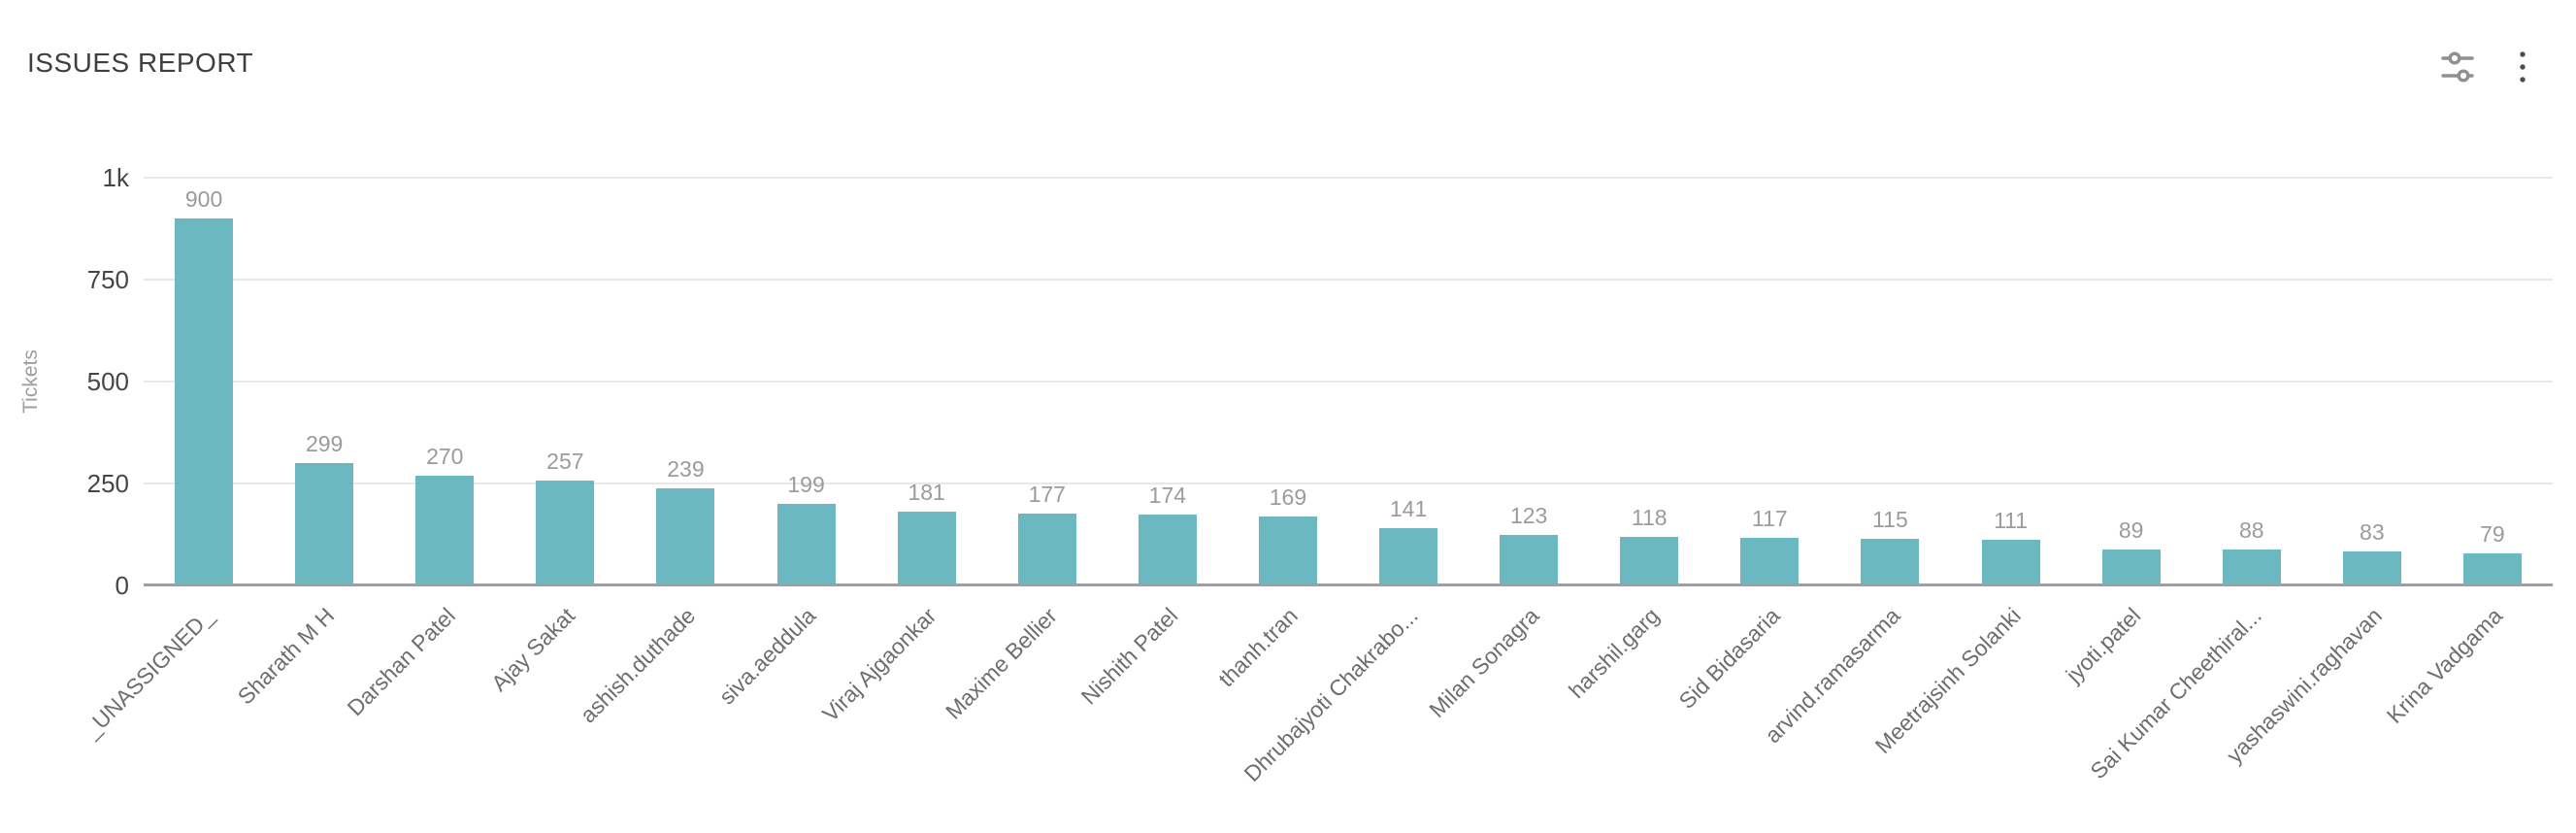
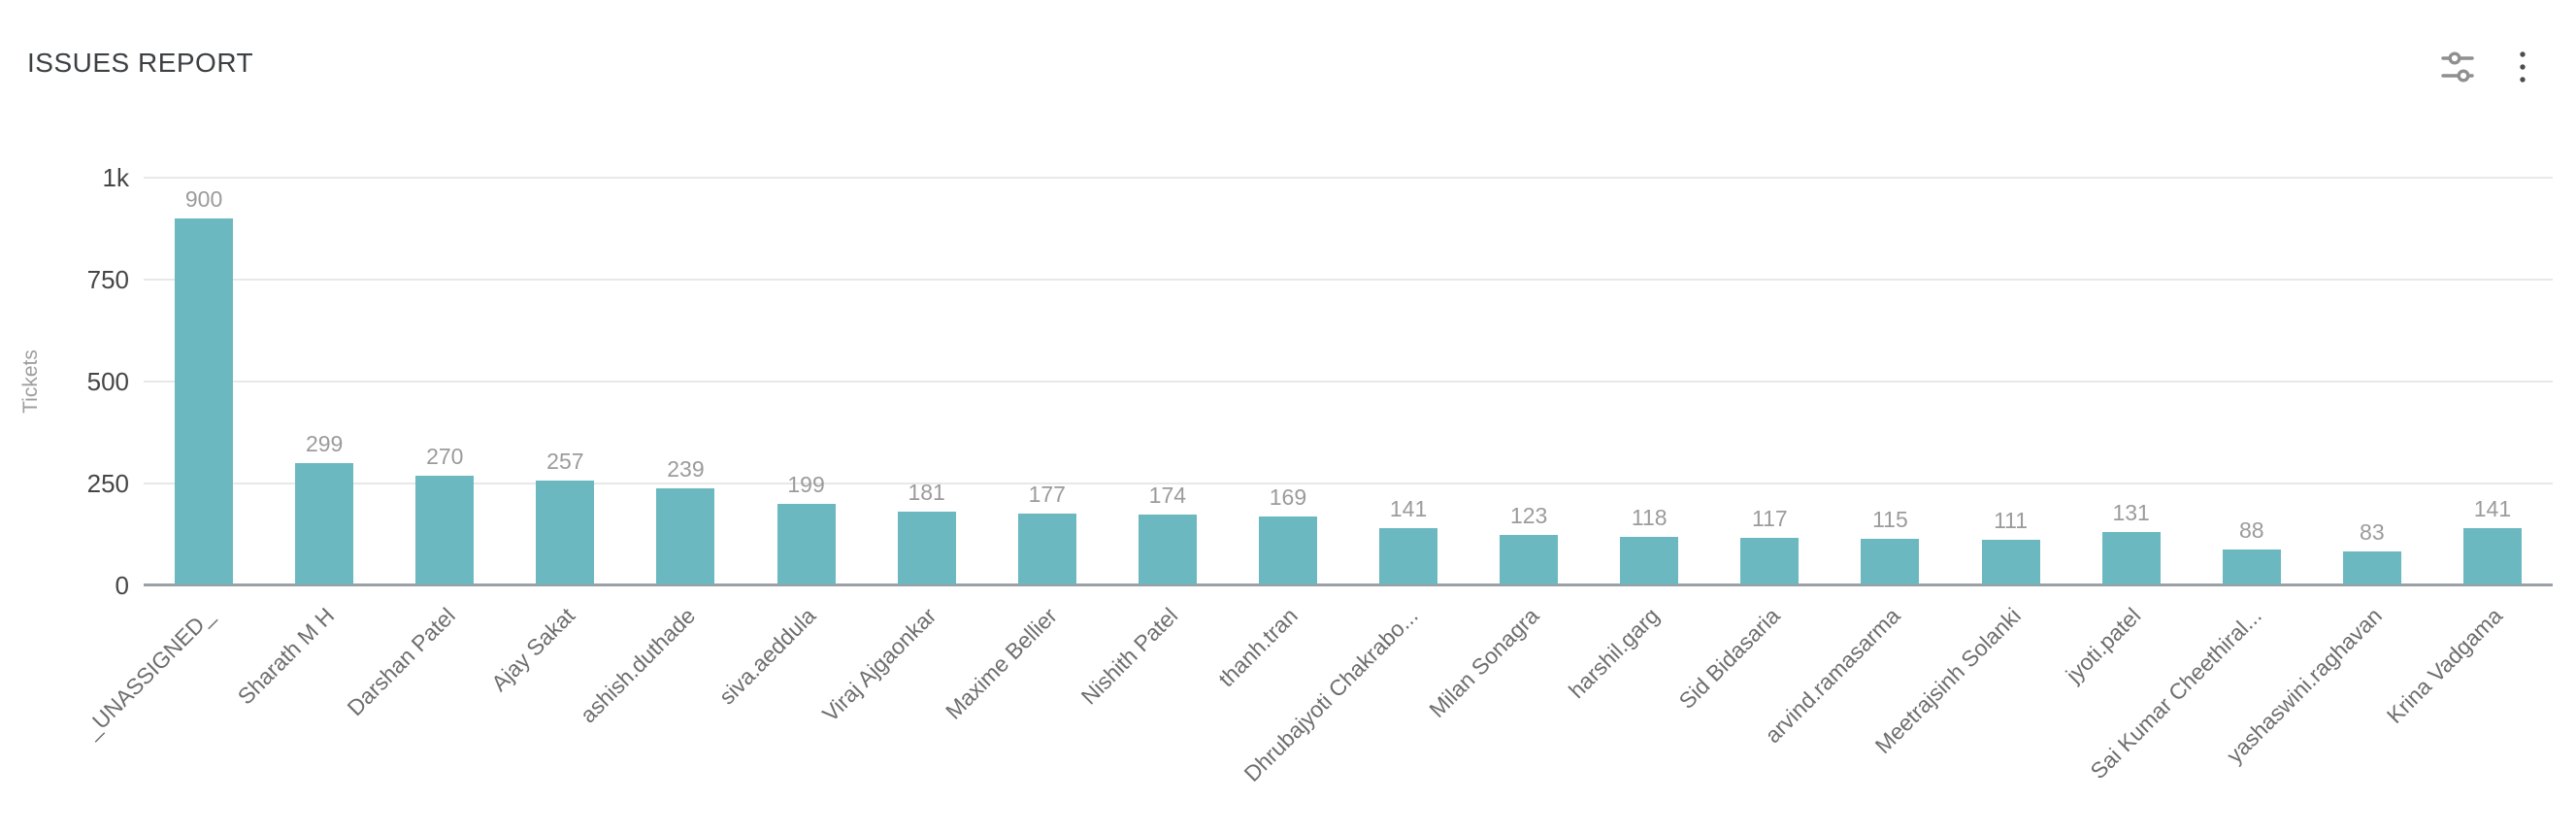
jyoti.patel: 89 -> 131
Krina Vadgama: 79 -> 141
